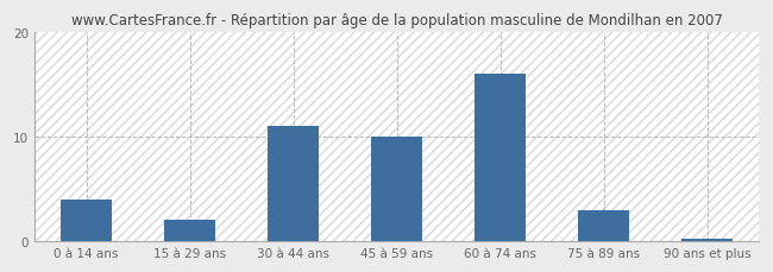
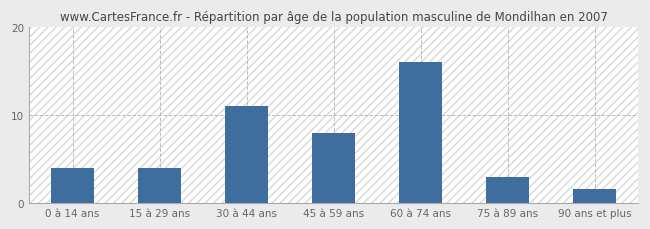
15 à 29 ans: 2.0 -> 4.0
45 à 59 ans: 10.0 -> 8.0
90 ans et plus: 0.2 -> 1.6
